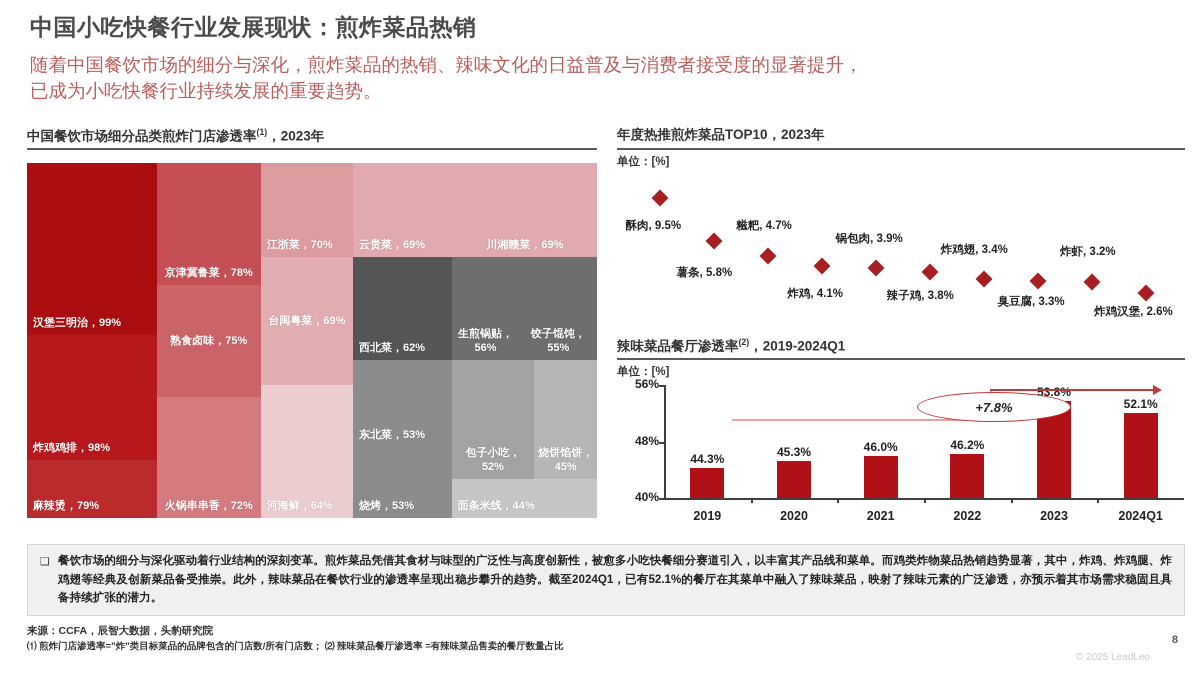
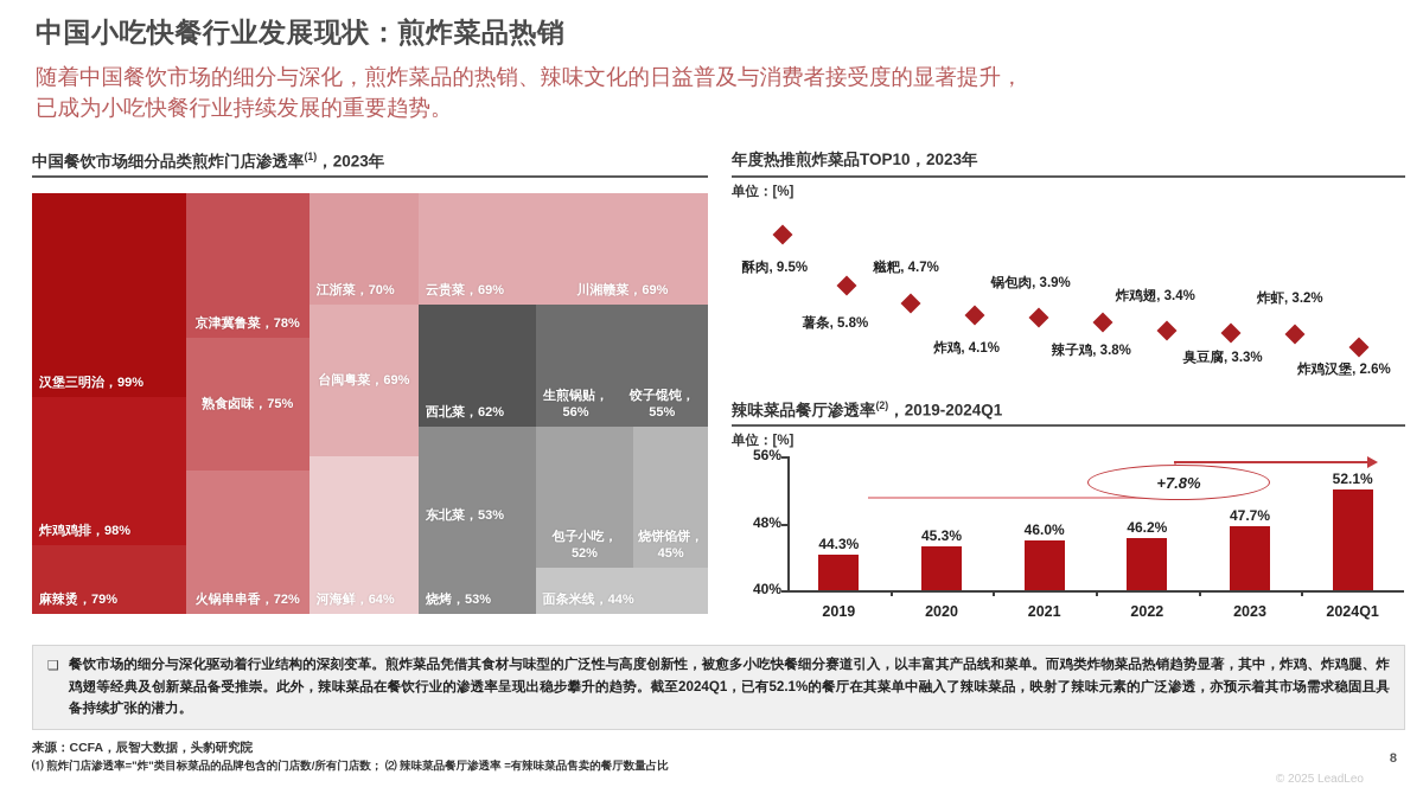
辣味菜品餐厅渗透率(2)，2019-2024Q1/2023: 53.8% -> 47.7%
